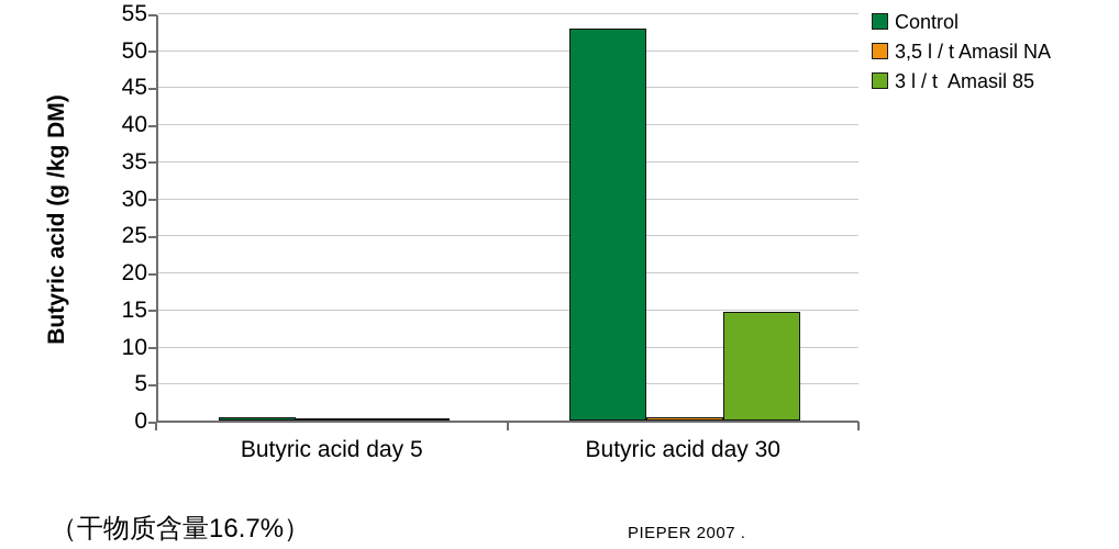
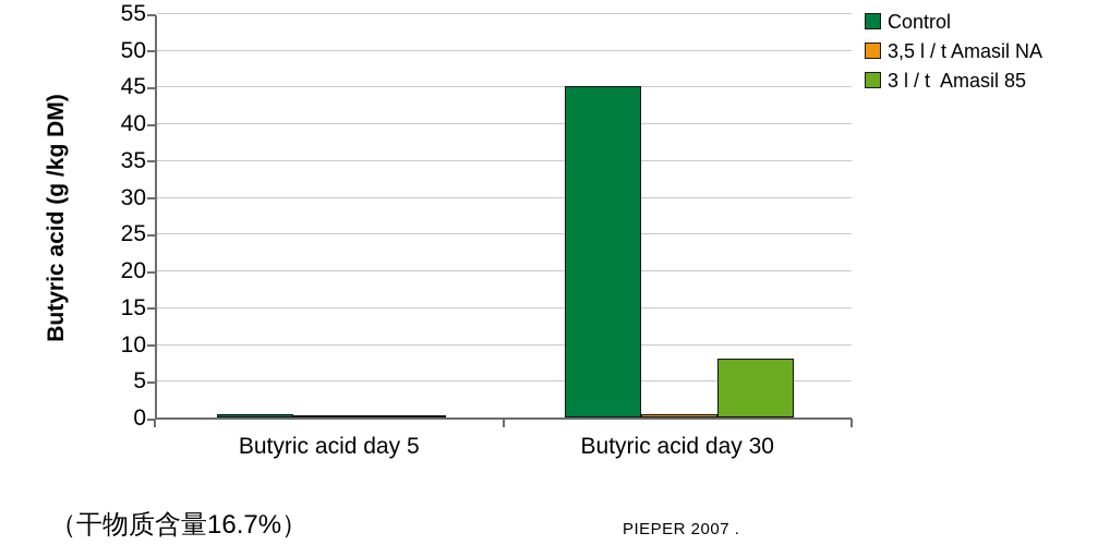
Control/Butyric acid day 30: 53 -> 45
3 l / t Amasil 85/Butyric acid day 30: 15 -> 8
